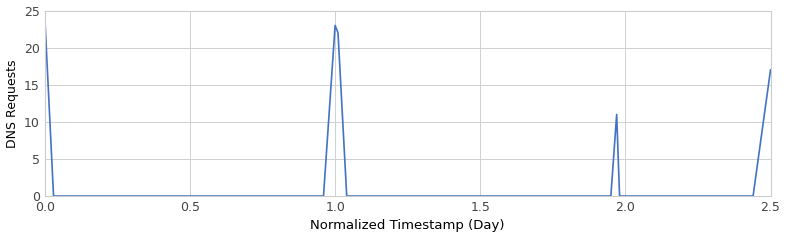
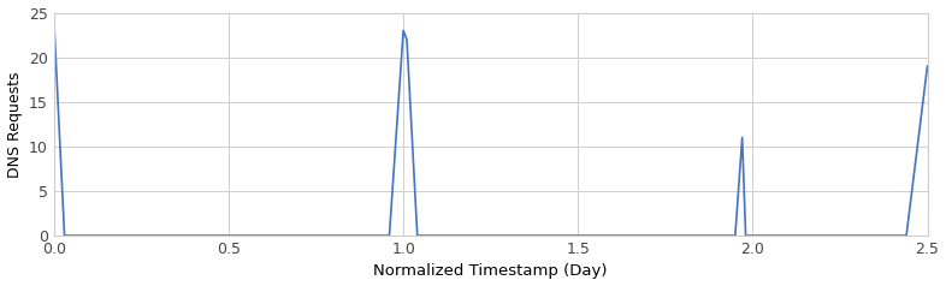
2.5: 17 -> 19
